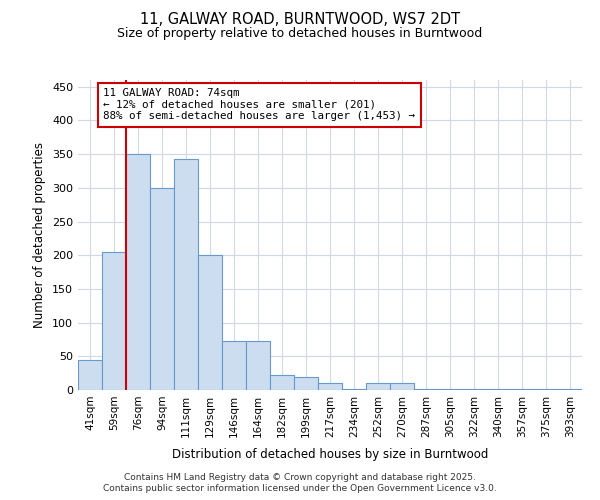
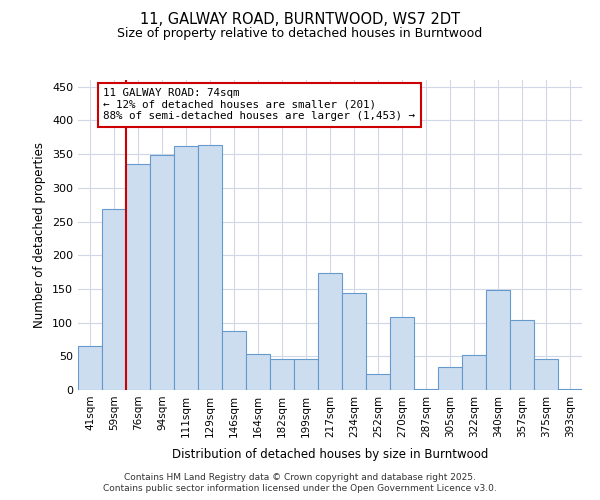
41sqm: 45 -> 66
59sqm: 205 -> 268
76sqm: 350 -> 336
94sqm: 300 -> 348
111sqm: 343 -> 362
129sqm: 200 -> 364
146sqm: 73 -> 88
164sqm: 73 -> 54
182sqm: 23 -> 46
199sqm: 20 -> 46
217sqm: 10 -> 174
234sqm: 1 -> 144
252sqm: 10 -> 24
270sqm: 10 -> 108
305sqm: 1 -> 34
322sqm: 1 -> 52
340sqm: 1 -> 148
357sqm: 1 -> 104
375sqm: 1 -> 46
